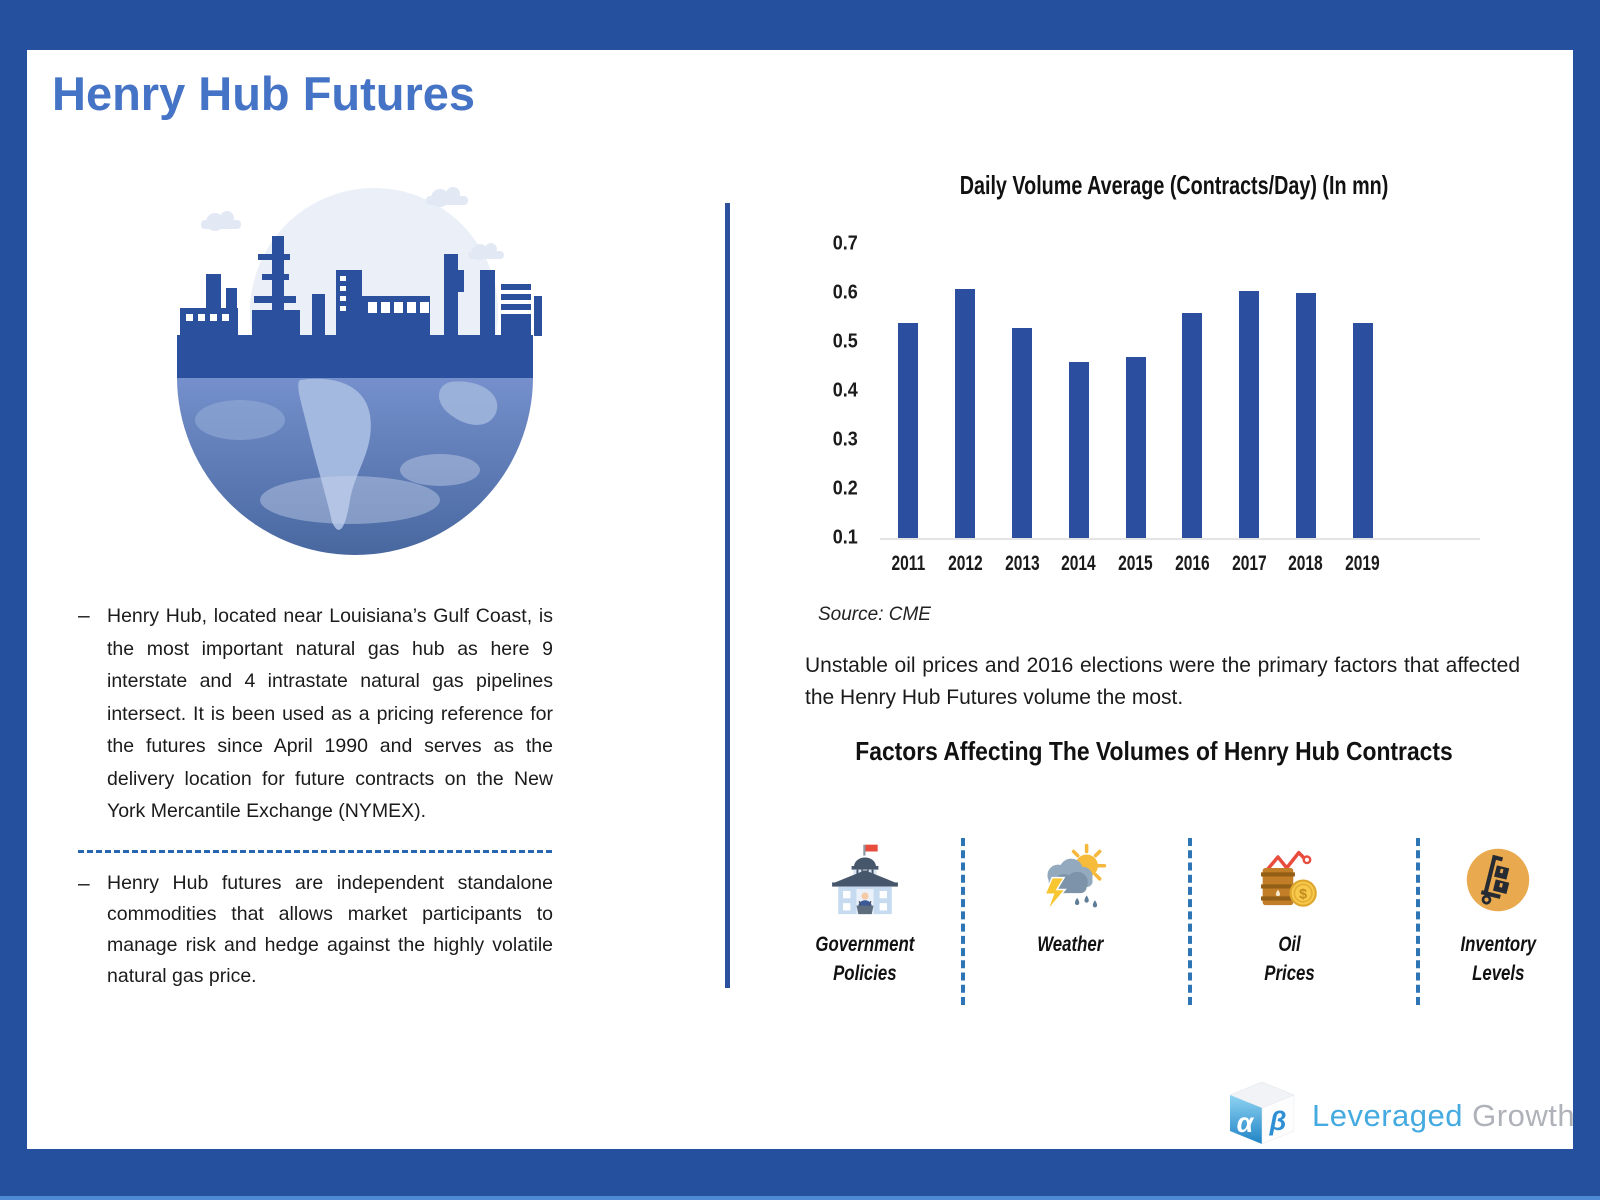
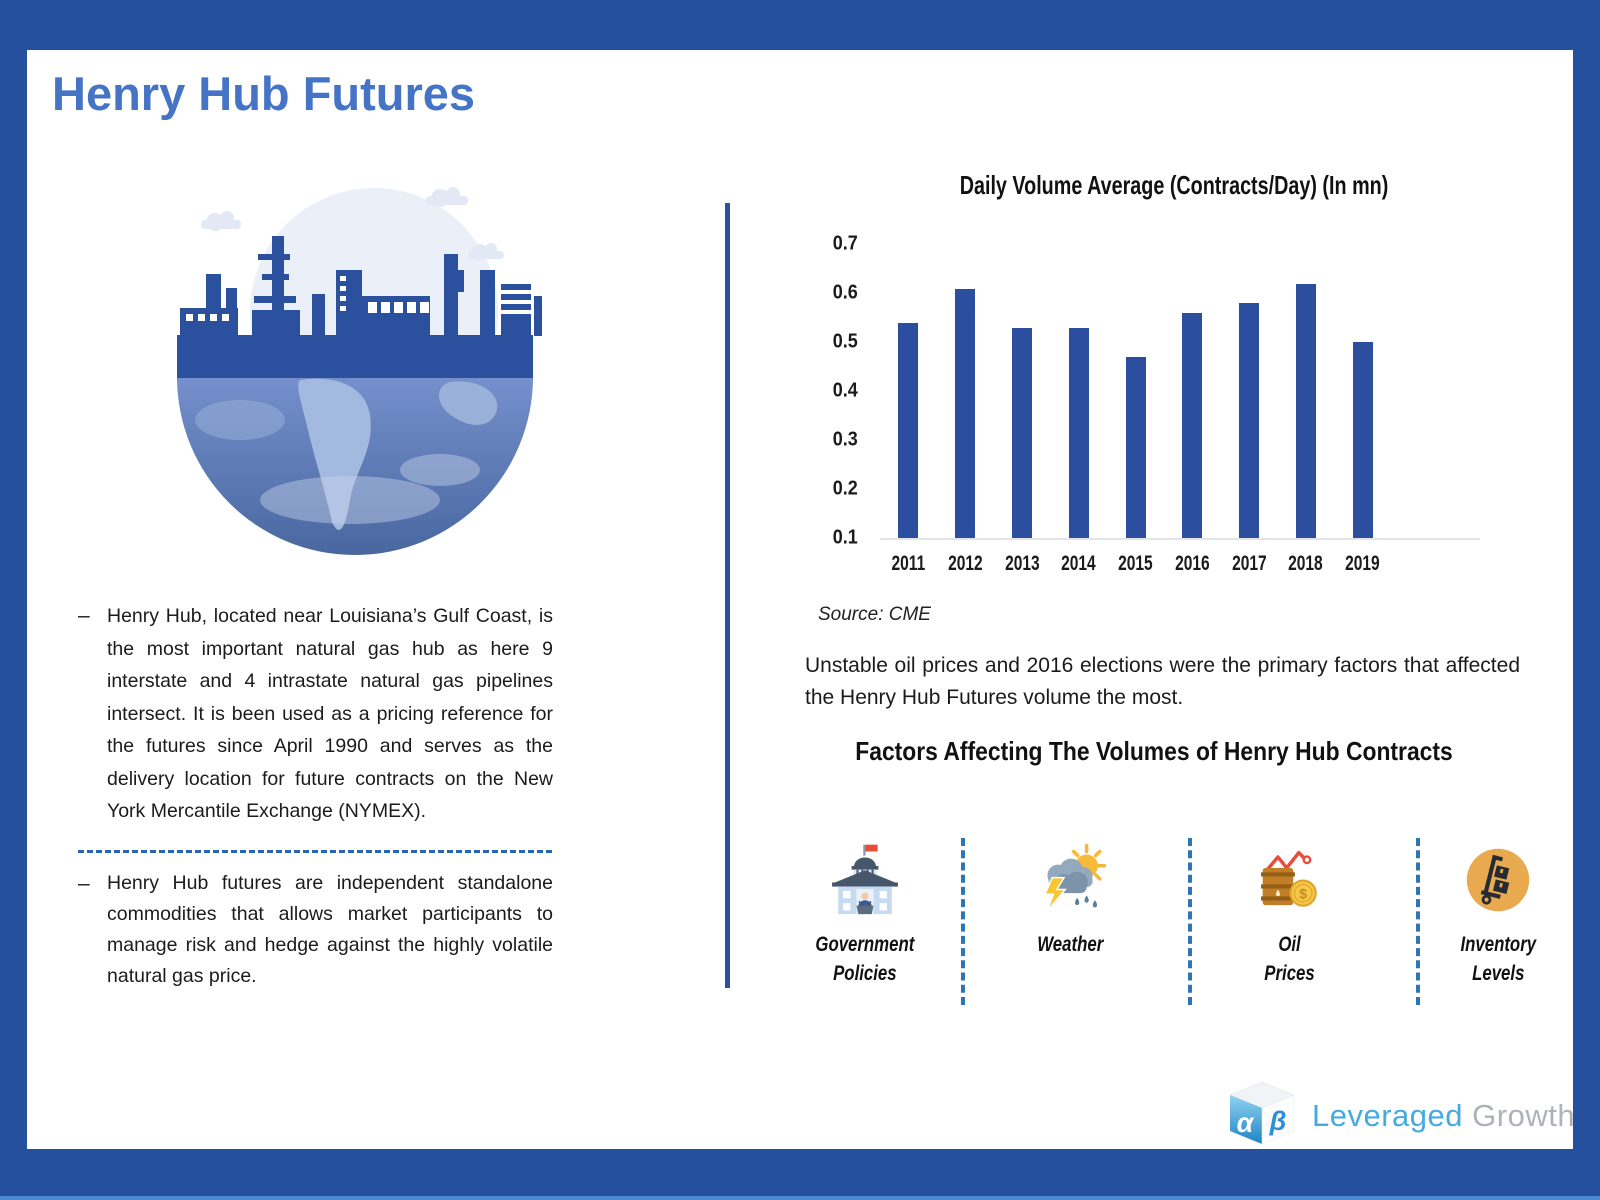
2014: 0.46 -> 0.53
2017: 0.60 -> 0.58
2018: 0.60 -> 0.62
2019: 0.54 -> 0.50
